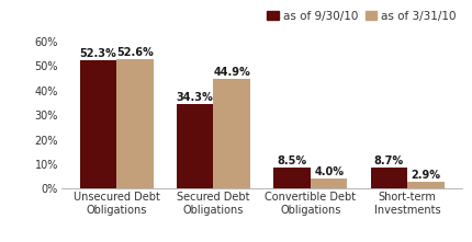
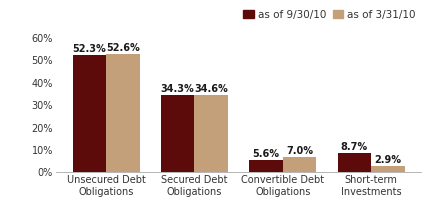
as of 3/31/10/Secured Debt Obligations: 44.9% -> 34.6%
as of 9/30/10/Convertible Debt Obligations: 8.5% -> 5.6%
as of 3/31/10/Convertible Debt Obligations: 4.0% -> 7.0%
